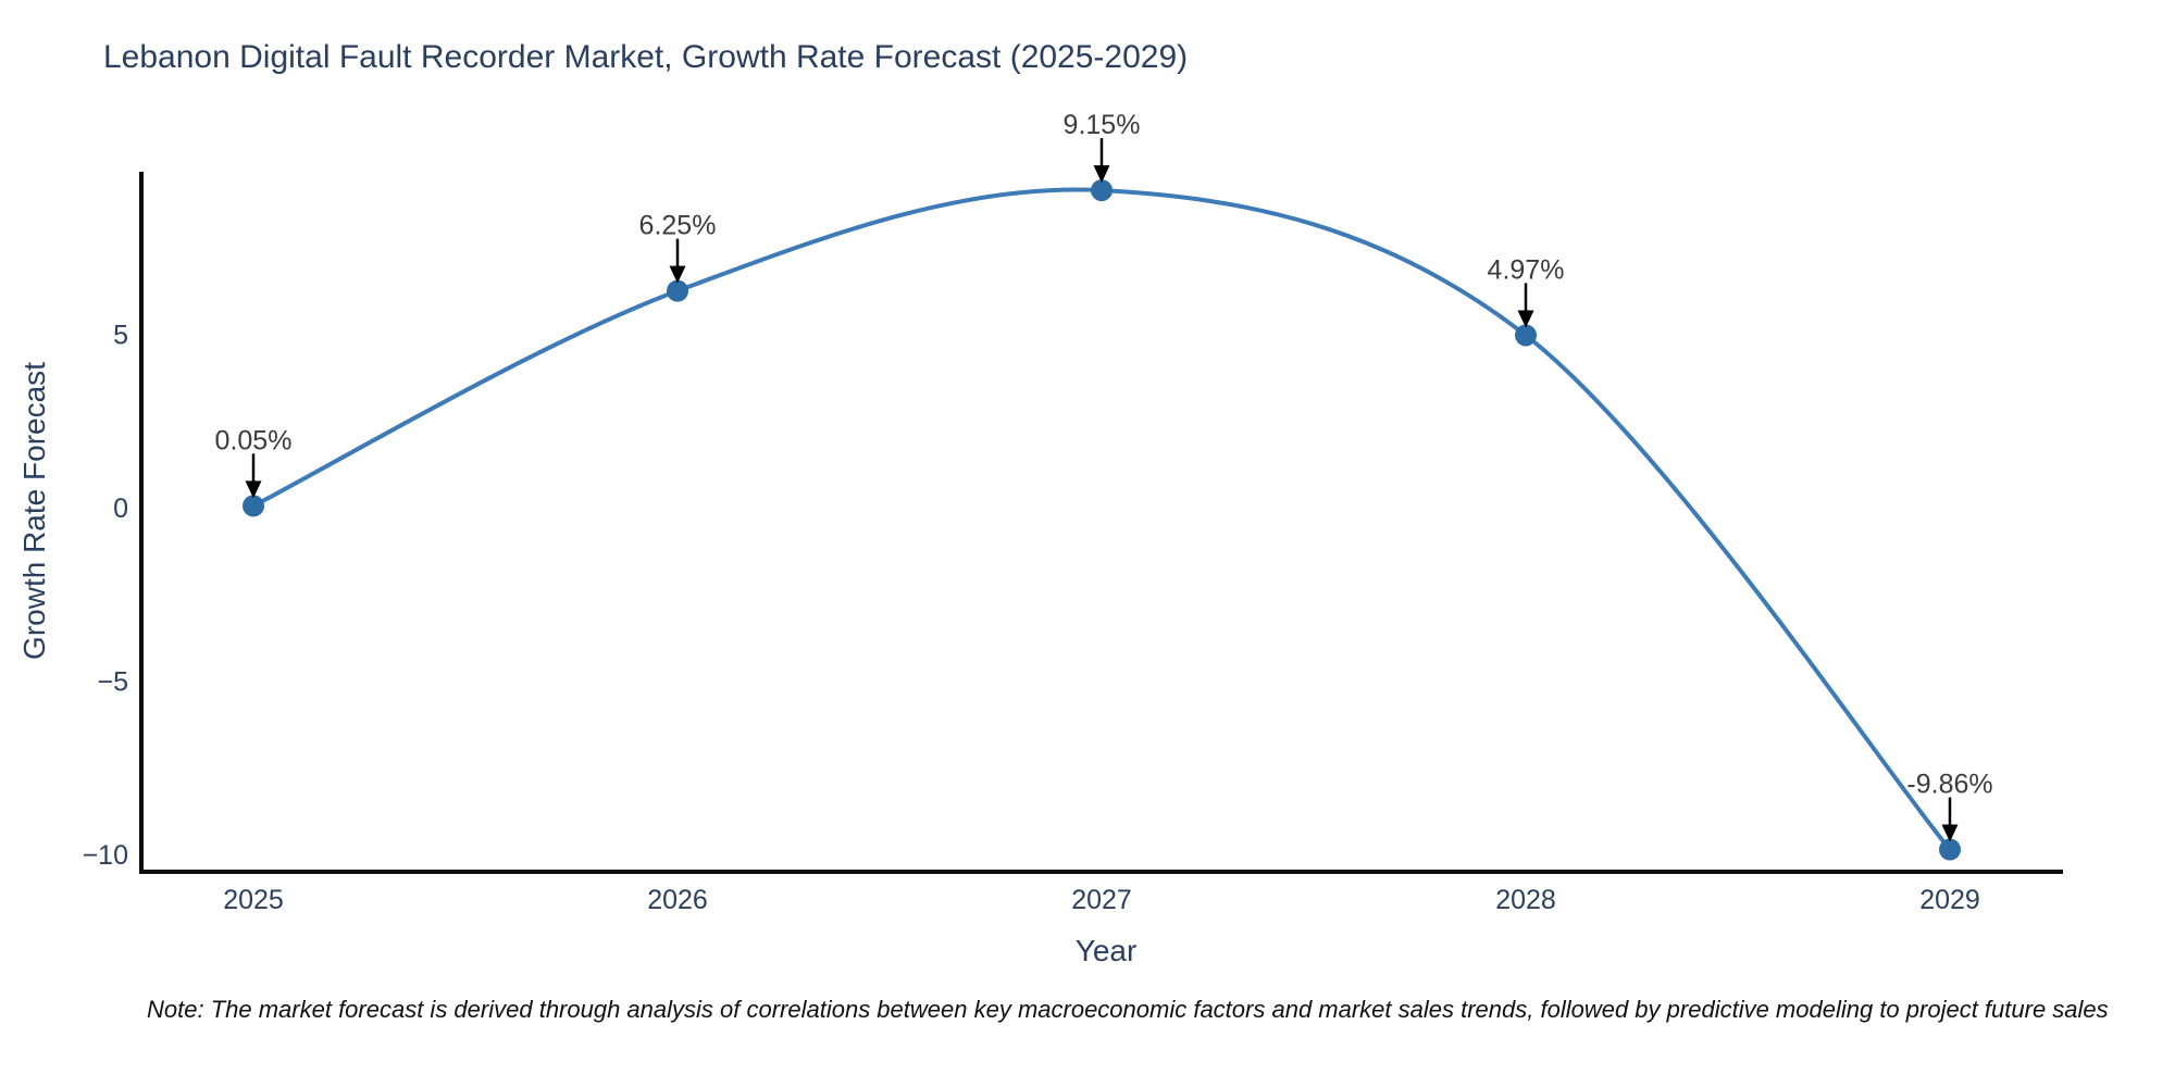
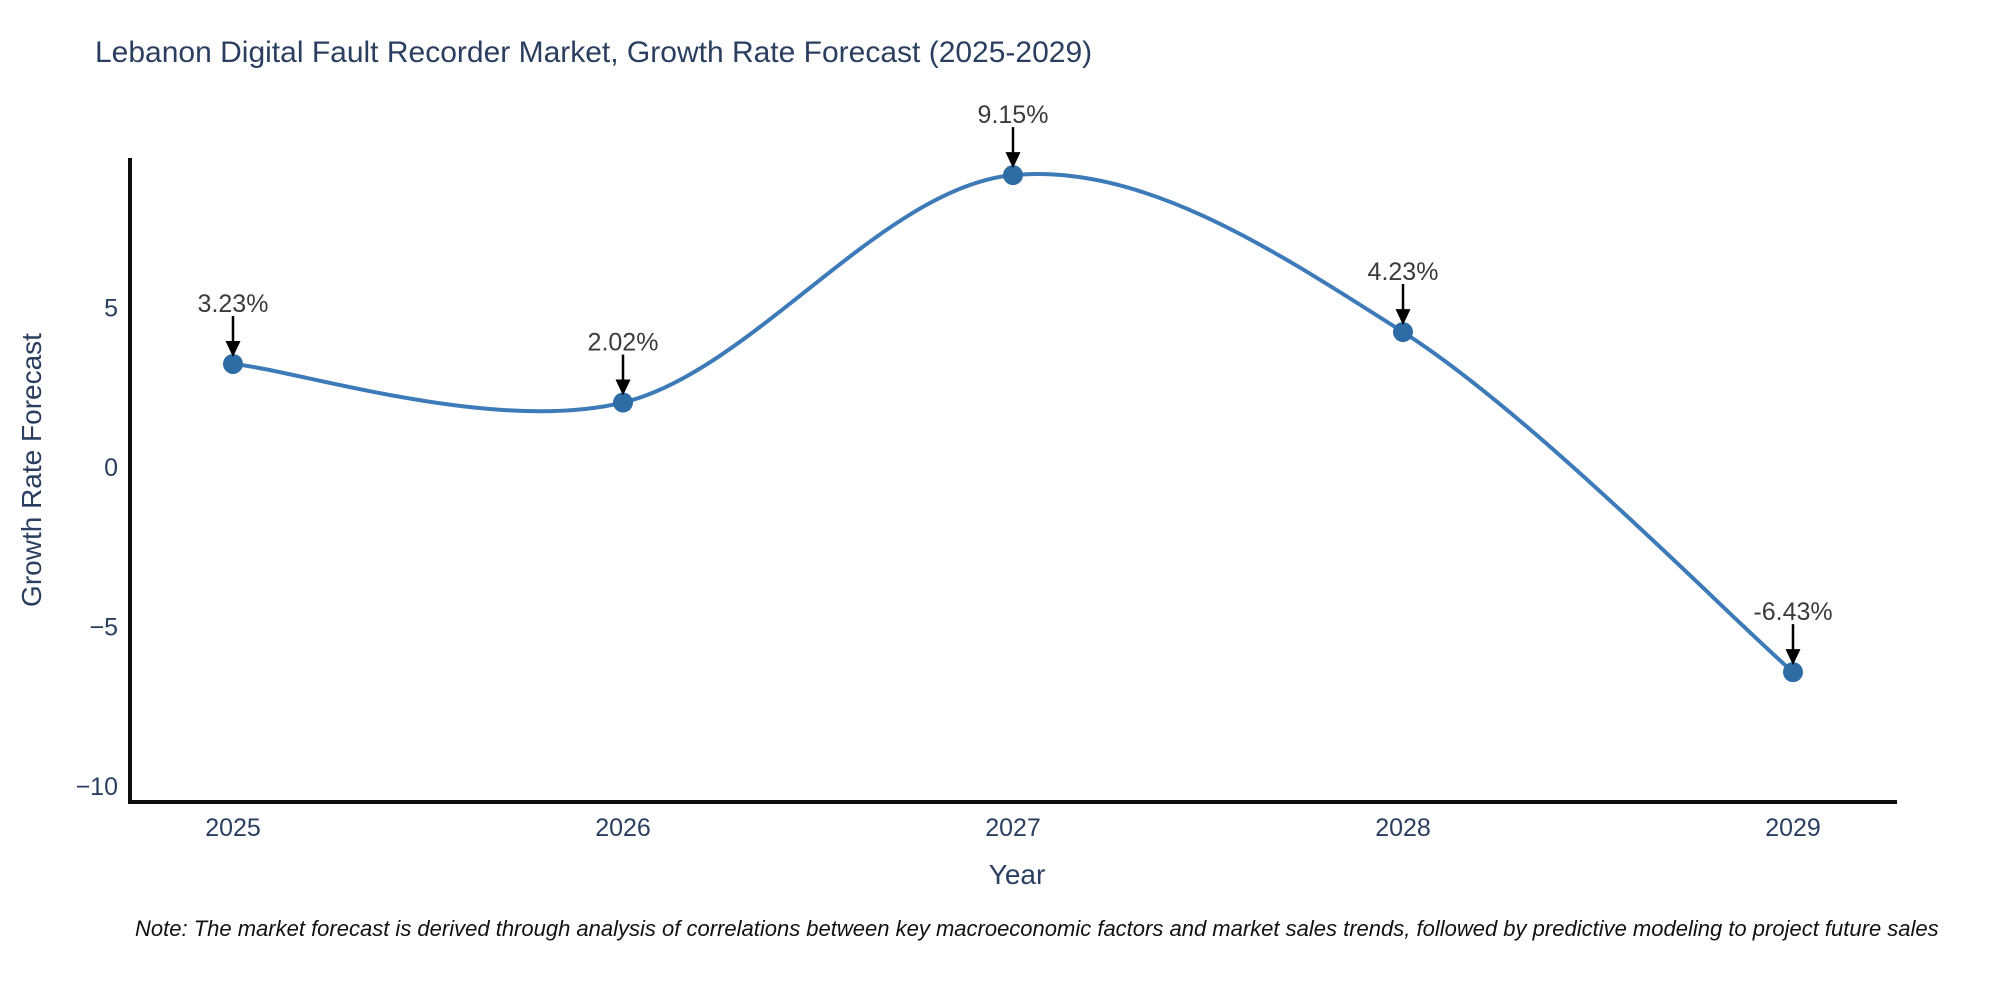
2025: 0.05% -> 3.23%
2026: 6.25% -> 2.02%
2028: 4.97% -> 4.23%
2029: -9.86% -> -6.43%
